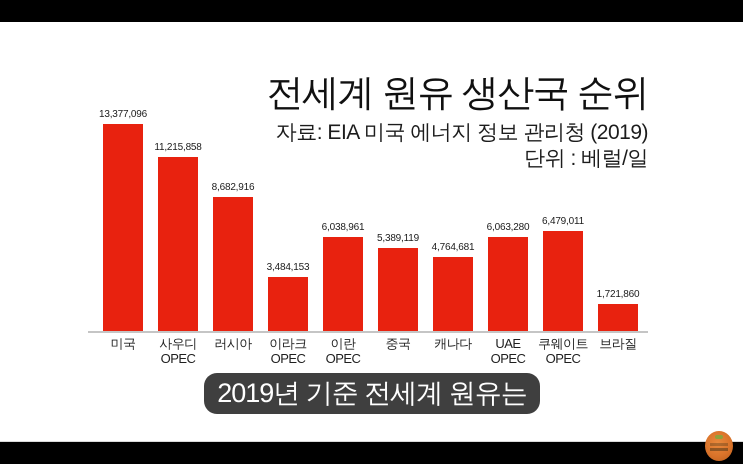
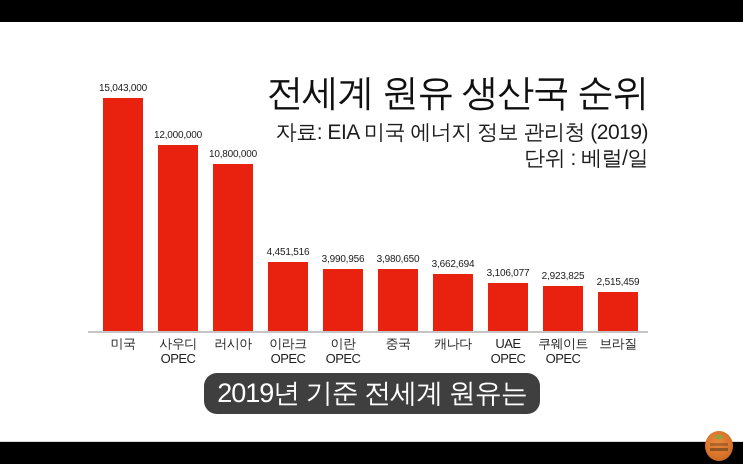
미국: 13,377,096 -> 15,043,000
사우디 OPEC: 11,215,858 -> 12,000,000
러시아: 8,682,916 -> 10,800,000
이라크 OPEC: 3,484,153 -> 4,451,516
이란 OPEC: 6,038,961 -> 3,990,956
중국: 5,389,119 -> 3,980,650
캐나다: 4,764,681 -> 3,662,694
UAE OPEC: 6,063,280 -> 3,106,077
쿠웨이트 OPEC: 6,479,011 -> 2,923,825
브라질: 1,721,860 -> 2,515,459
